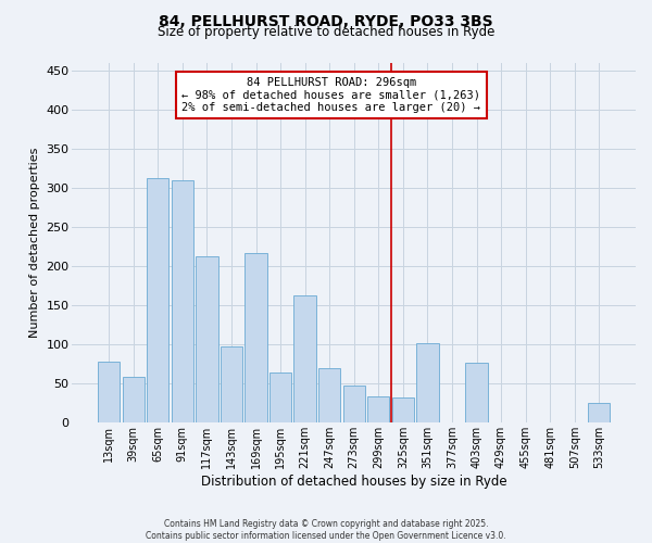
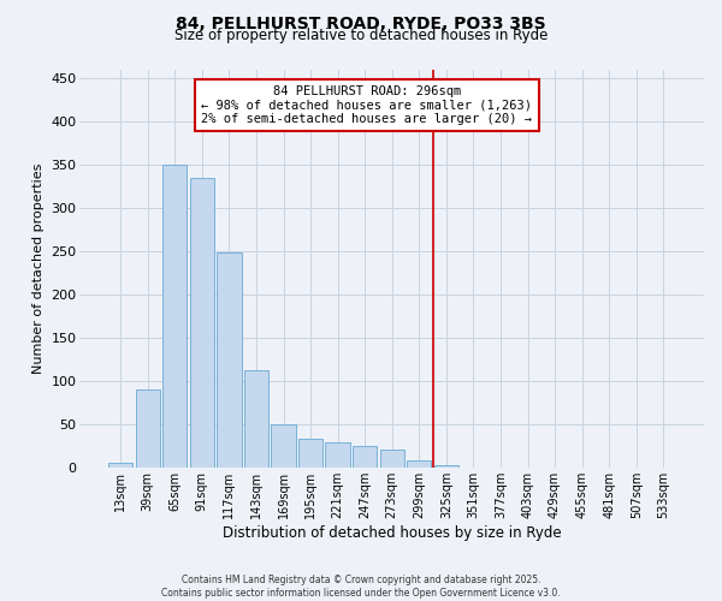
13sqm: 78 -> 6
39sqm: 58 -> 90
65sqm: 312 -> 350
91sqm: 310 -> 335
117sqm: 212 -> 248
143sqm: 98 -> 113
169sqm: 216 -> 50
195sqm: 64 -> 33
221sqm: 162 -> 30
247sqm: 70 -> 25
273sqm: 48 -> 21
299sqm: 34 -> 9
325sqm: 32 -> 3
351sqm: 102 -> 1
403sqm: 76 -> 1
533sqm: 26 -> 1
